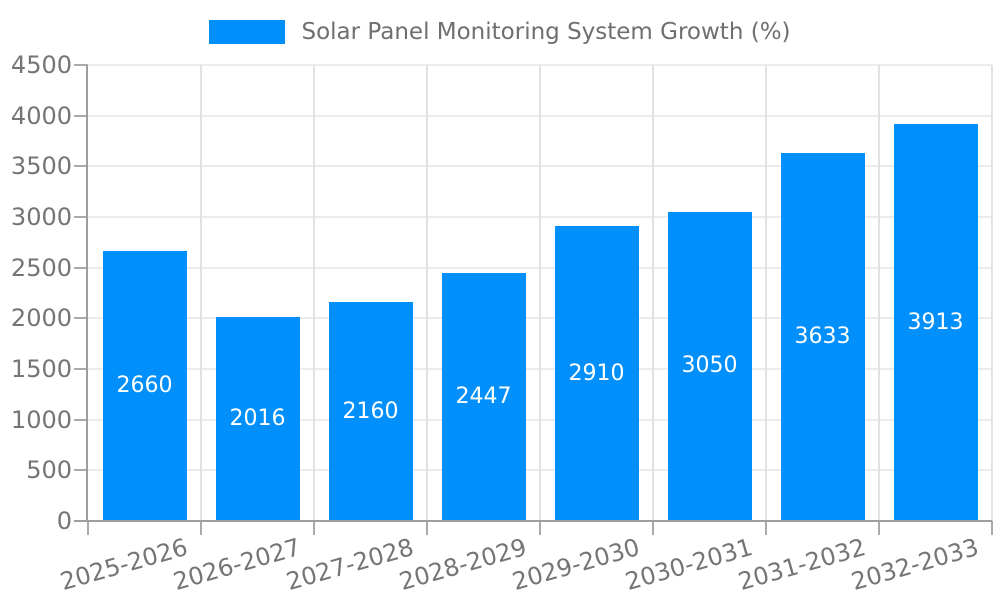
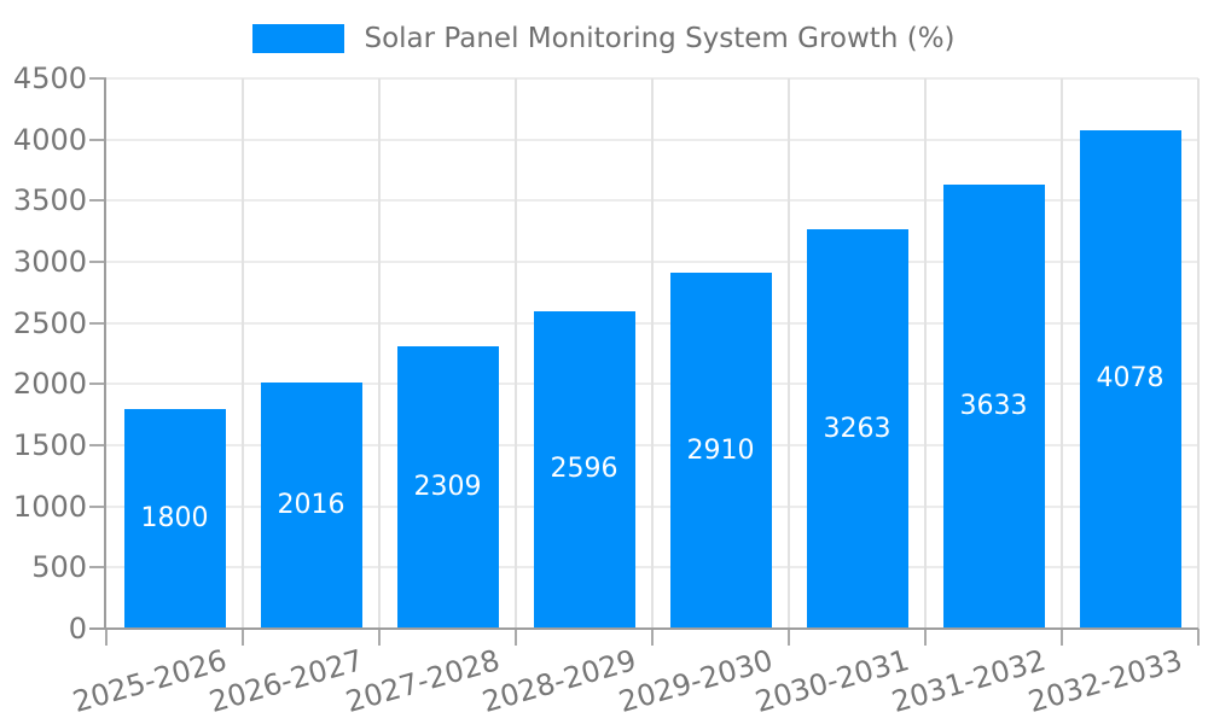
2025-2026: 2660 -> 1800
2027-2028: 2160 -> 2309
2028-2029: 2447 -> 2596
2030-2031: 3050 -> 3263
2032-2033: 3913 -> 4078
